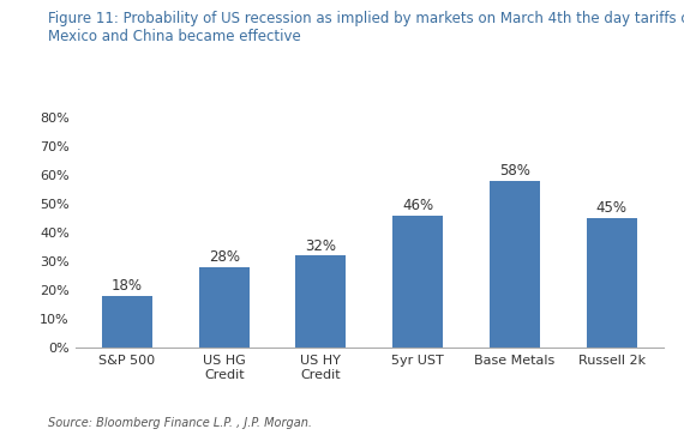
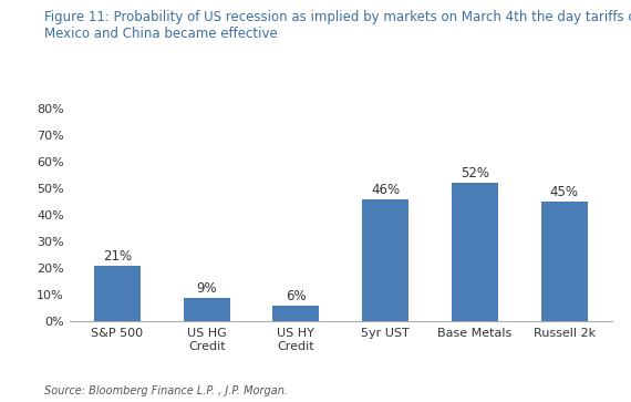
S&P 500: 18% -> 21%
US HG Credit: 28% -> 9%
US HY Credit: 32% -> 6%
Base Metals: 58% -> 52%
